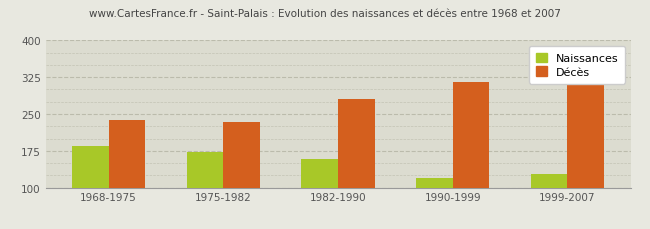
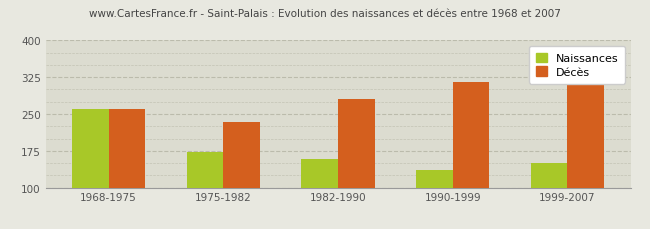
Naissances/1968-1975: 185 -> 260
Décès/1968-1975: 238 -> 260
Naissances/1990-1999: 120 -> 135
Naissances/1999-2007: 128 -> 150
